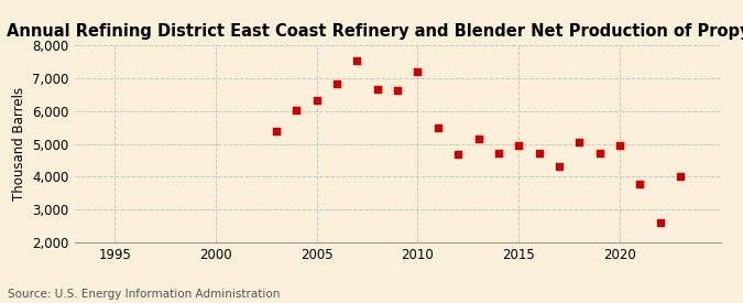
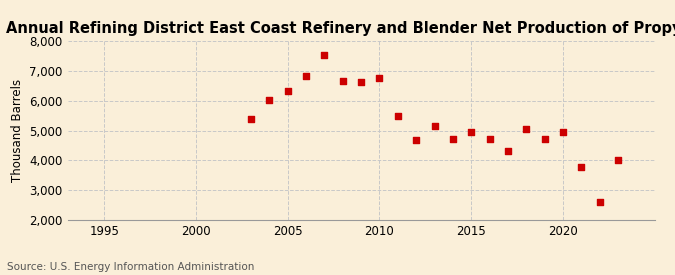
2010: 7,190 -> 6,750
